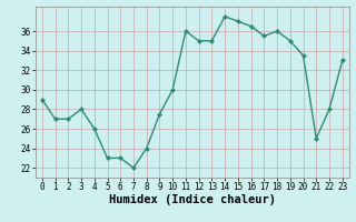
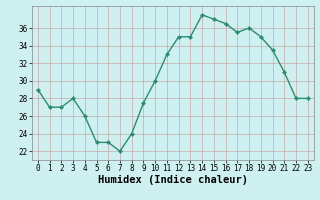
11: 36.0 -> 33.0
21: 25.0 -> 31.0
23: 33.0 -> 28.0
